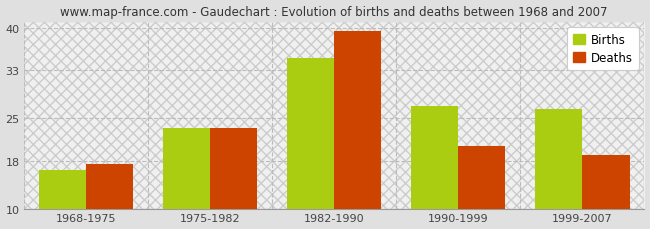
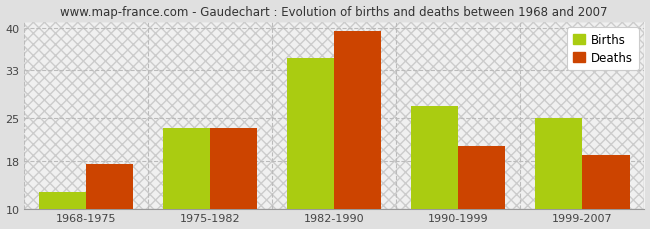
Births/1968-1975: 16.5 -> 12.8
Births/1999-2007: 26.5 -> 25.0
